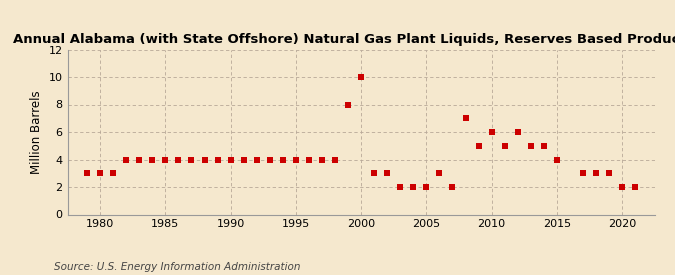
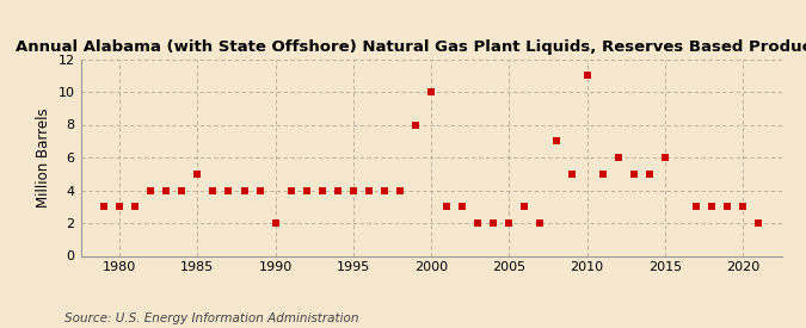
1985: 4 -> 5
1990: 4 -> 2
2010: 6 -> 11
2015: 4 -> 6
2020: 2 -> 3
